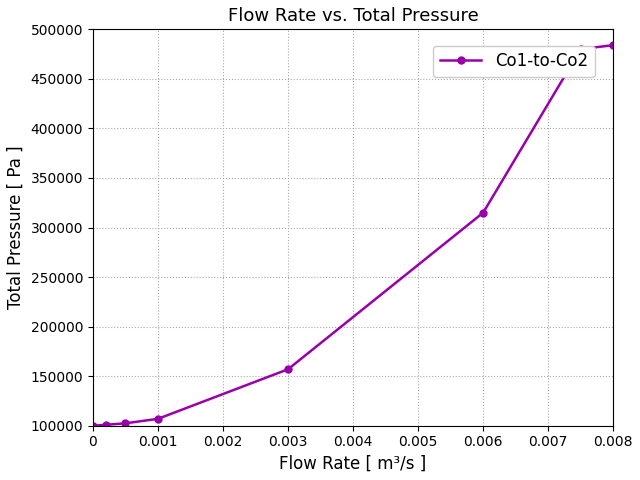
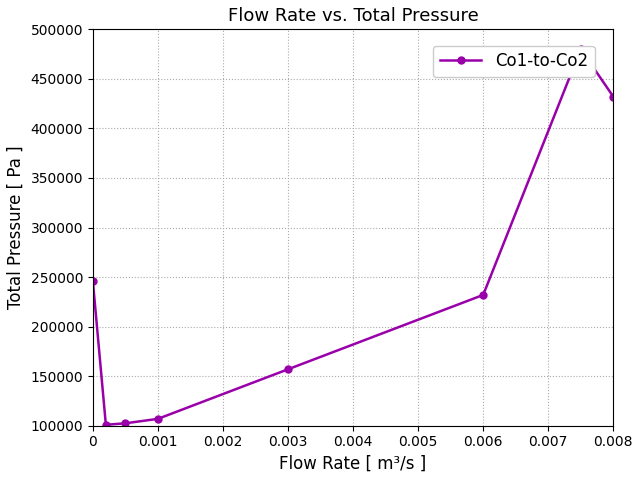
0: 100000 -> 246000
0.006: 315000 -> 232000
0.008: 484000 -> 432000
